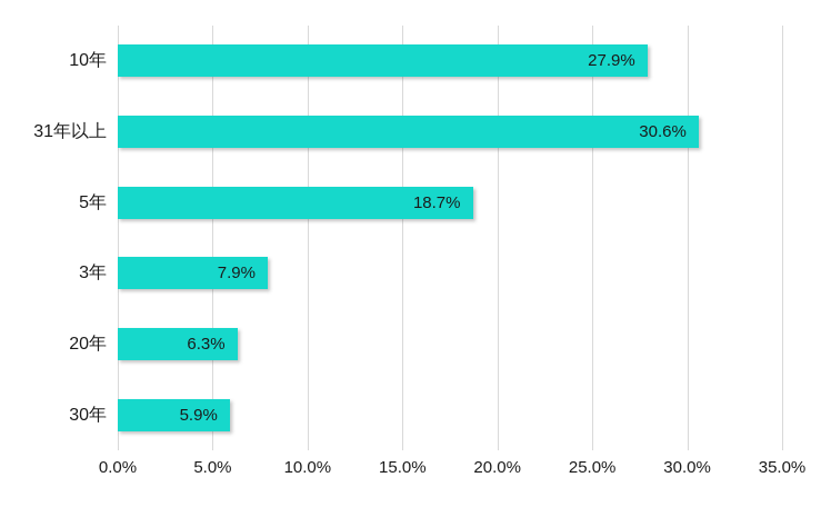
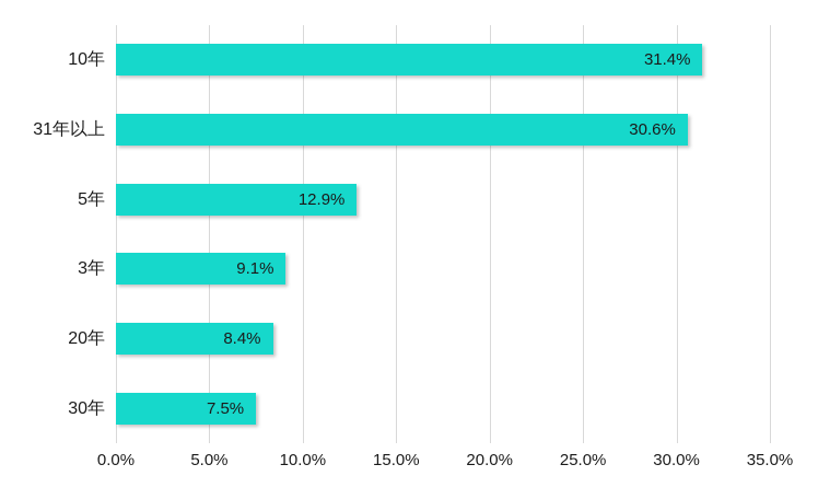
10年: 27.9% -> 31.4%
5年: 18.7% -> 12.9%
3年: 7.9% -> 9.1%
20年: 6.3% -> 8.4%
30年: 5.9% -> 7.5%
